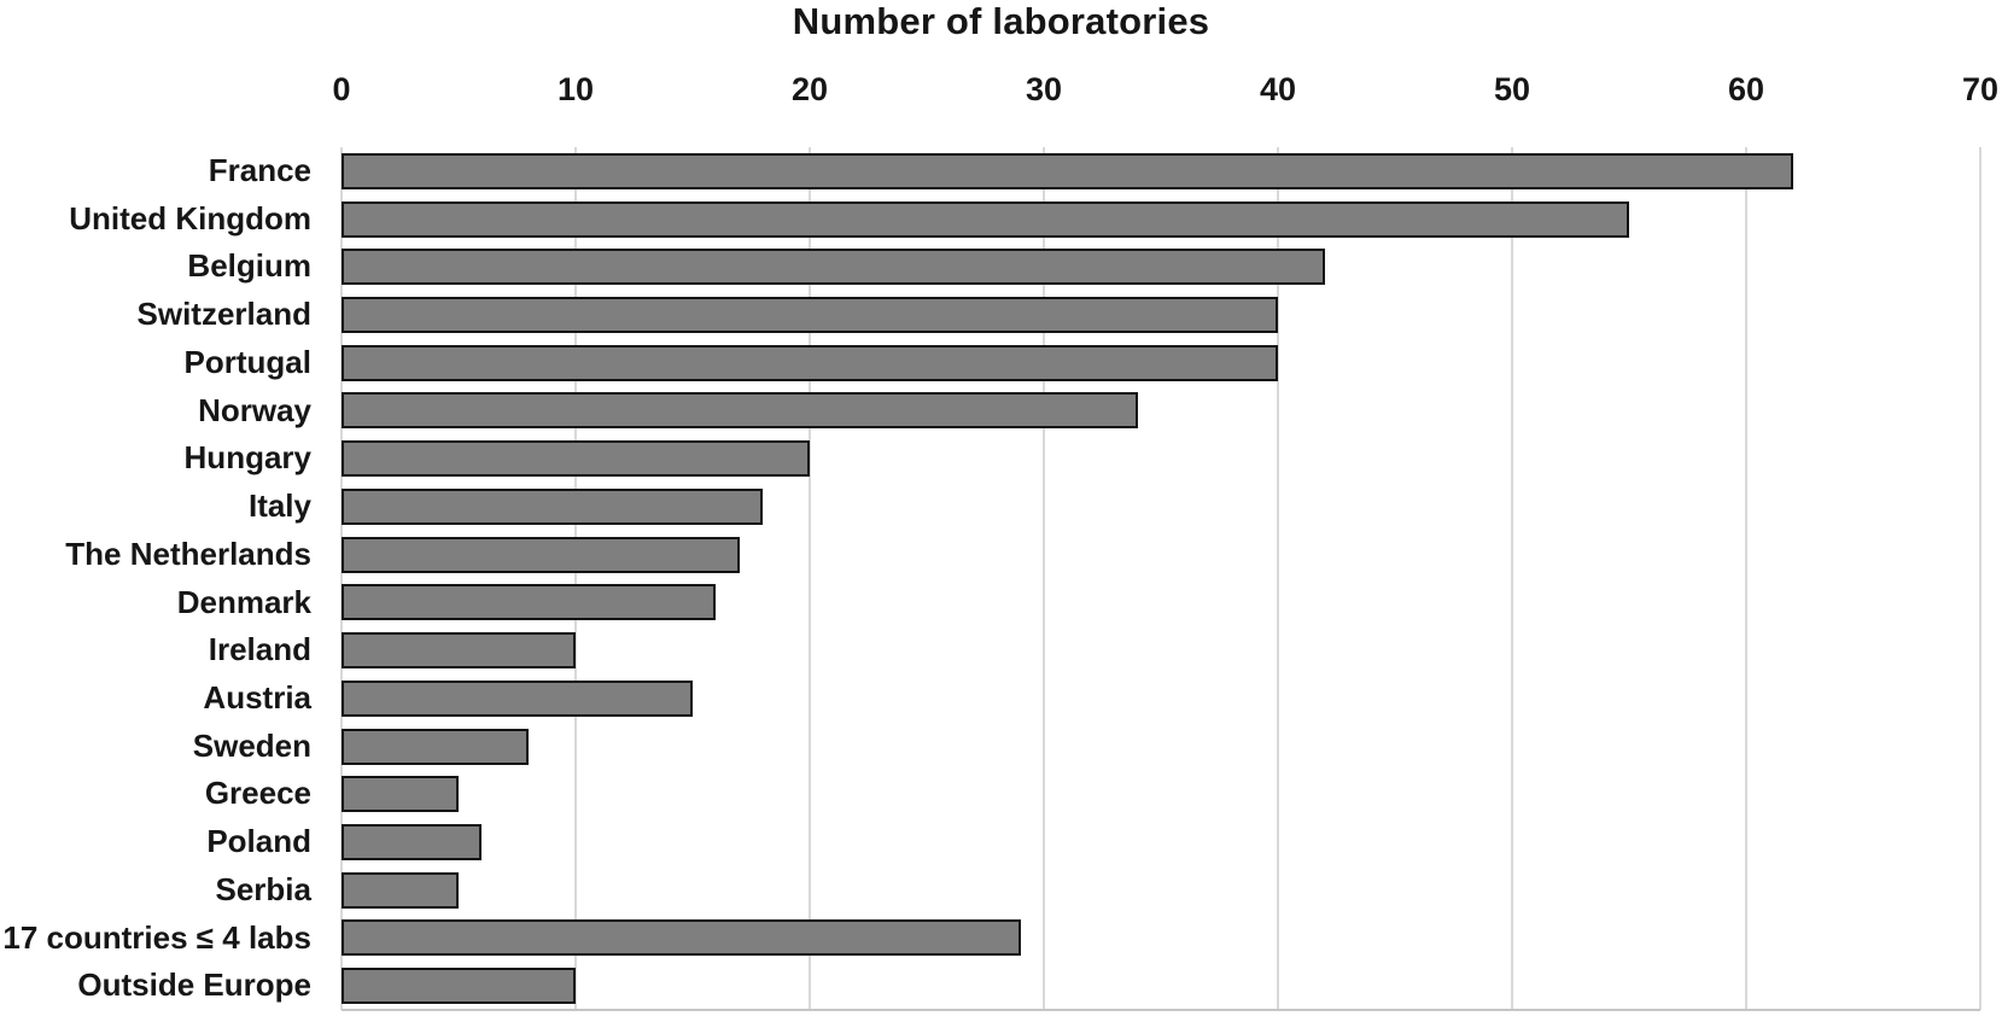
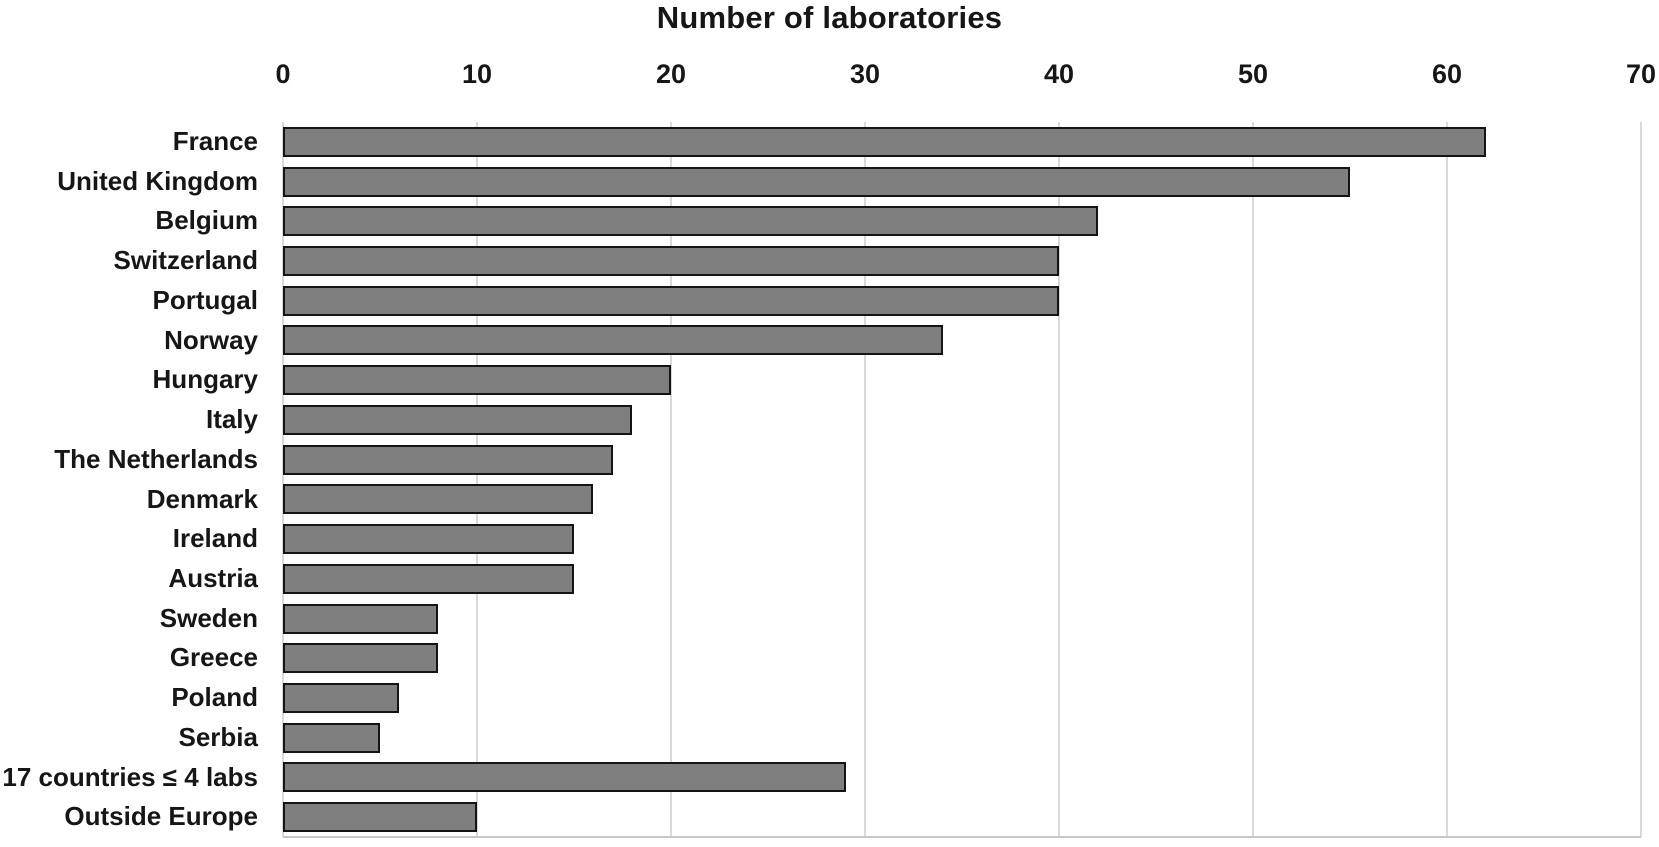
Ireland: 10 -> 15
Greece: 5 -> 8
